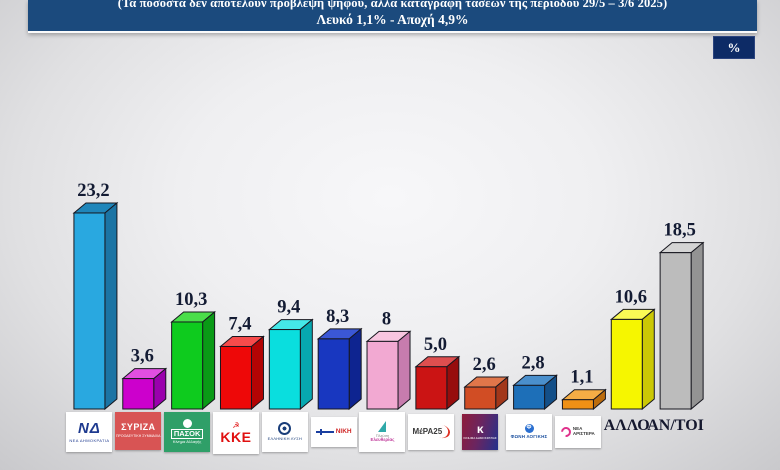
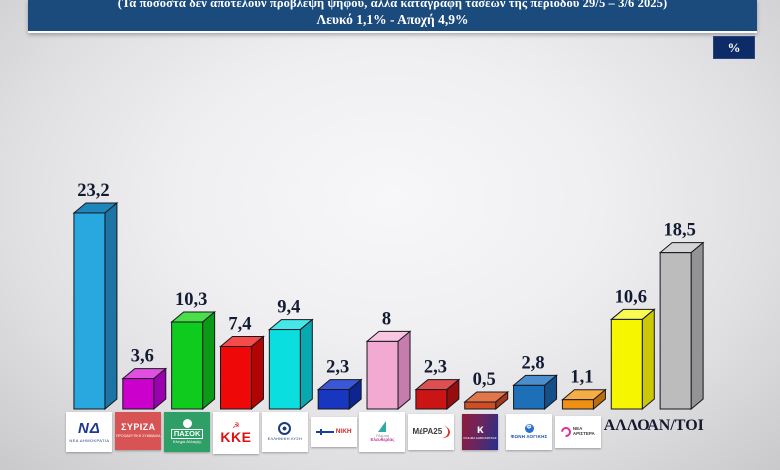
ΝΙΚΗ: 8,3 -> 2,3
ΜέΡΑ25: 5,0 -> 2,3
ΚΙΝΗΜΑ ΔΗΜΟΚΡΑΤΙΑΣ: 2,6 -> 0,5
